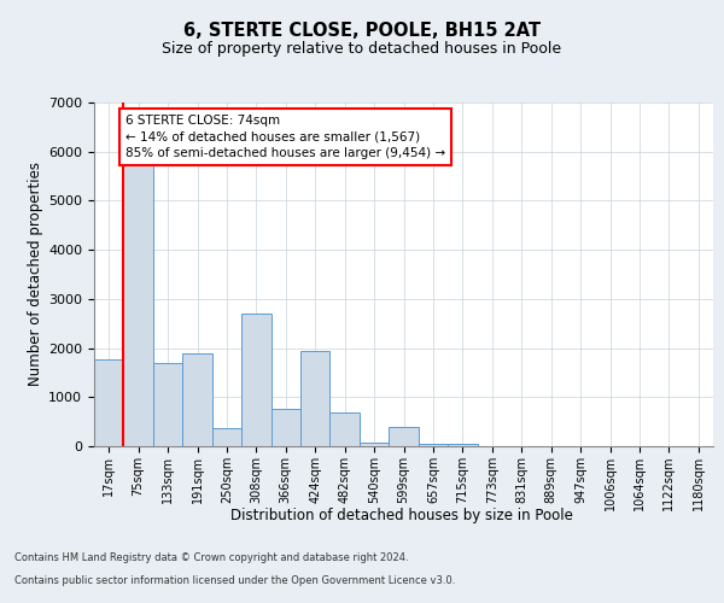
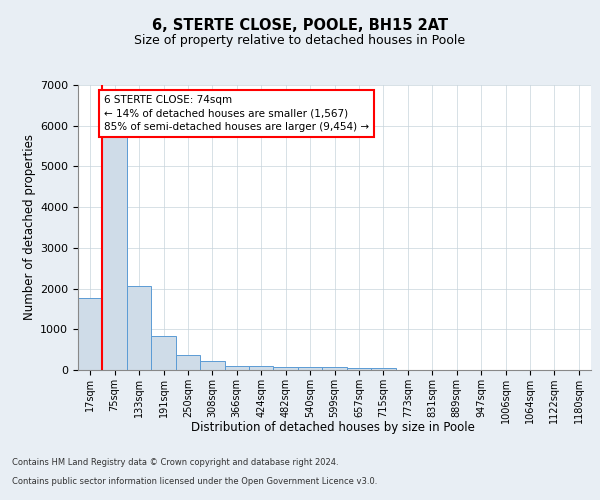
133sqm: 1700 -> 2060
191sqm: 1900 -> 840
308sqm: 2700 -> 220
366sqm: 750 -> 110
424sqm: 1950 -> 110
482sqm: 700 -> 70
599sqm: 400 -> 70
